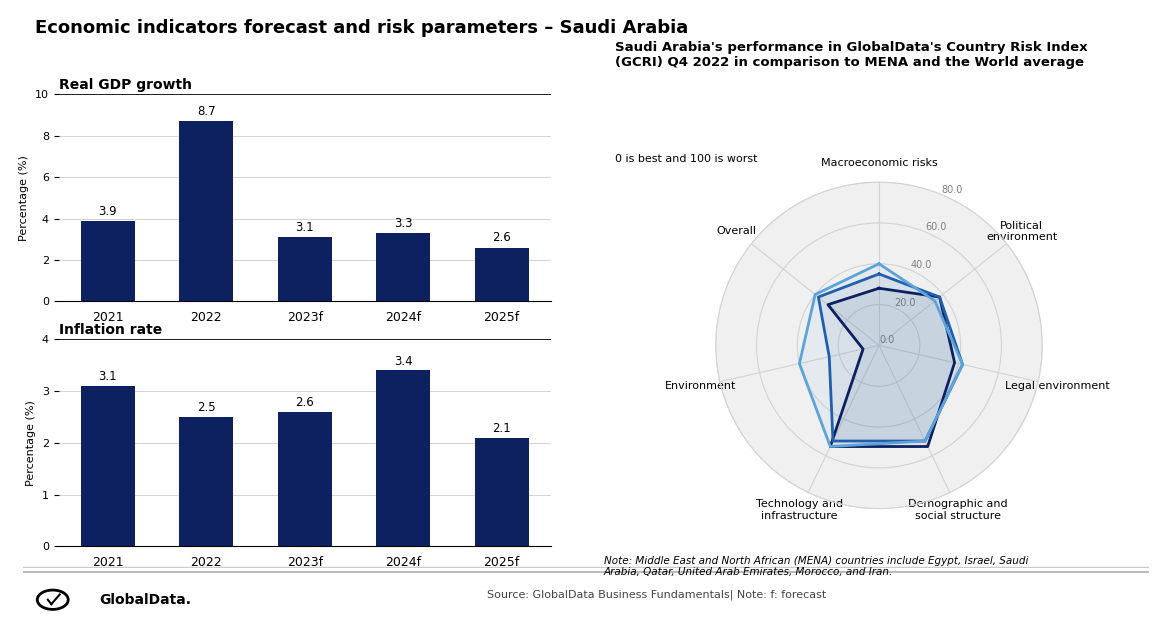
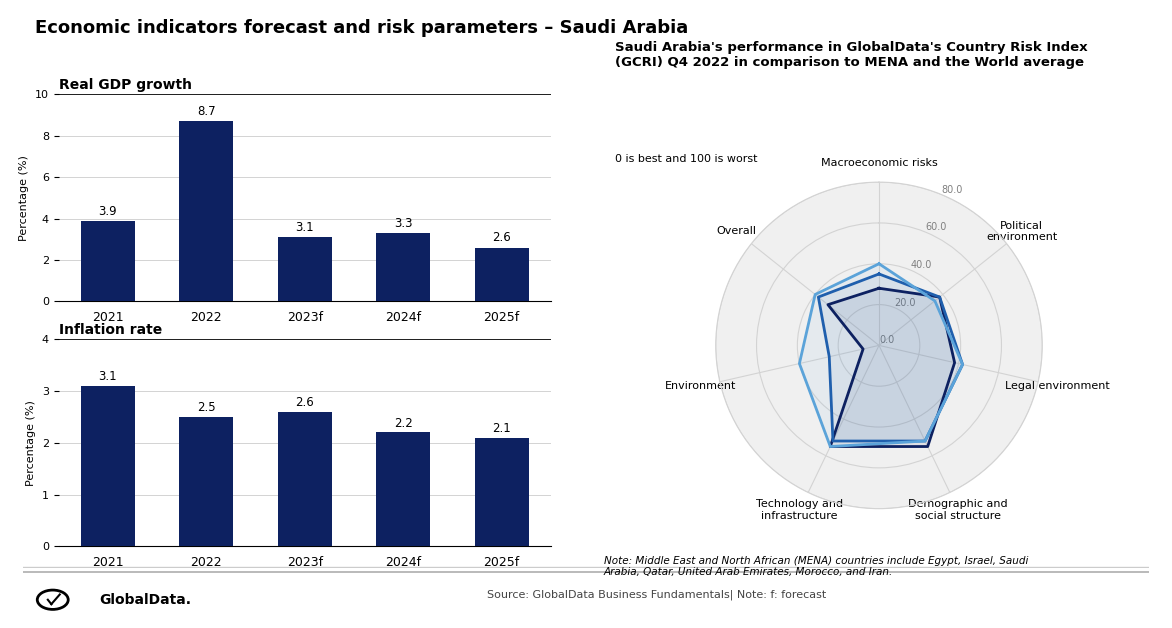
Inflation rate/2024f: 3.4 -> 2.2
